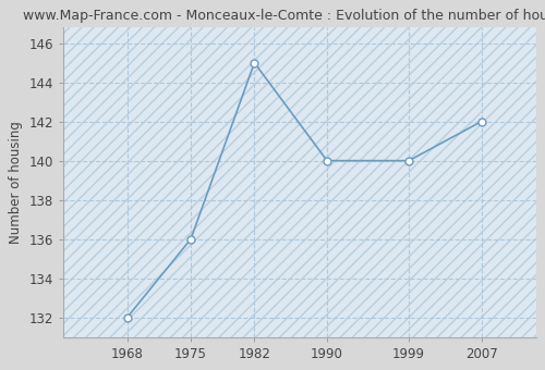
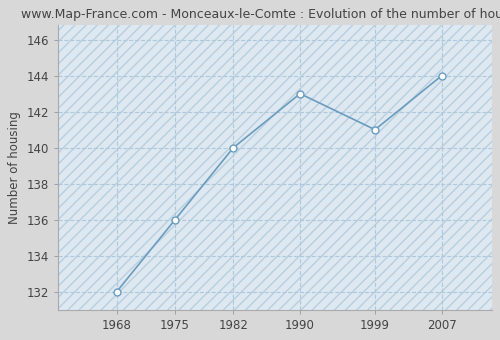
1982: 145 -> 140
1990: 140 -> 143
1999: 140 -> 141
2007: 142 -> 144
